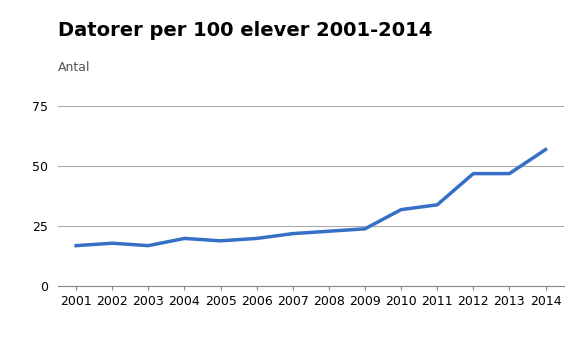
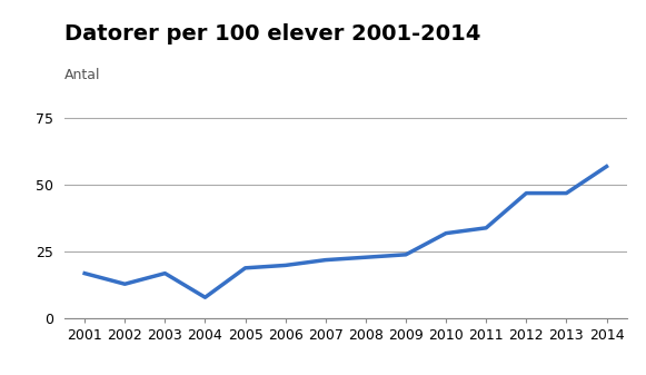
2002: 18 -> 13
2004: 20 -> 8
